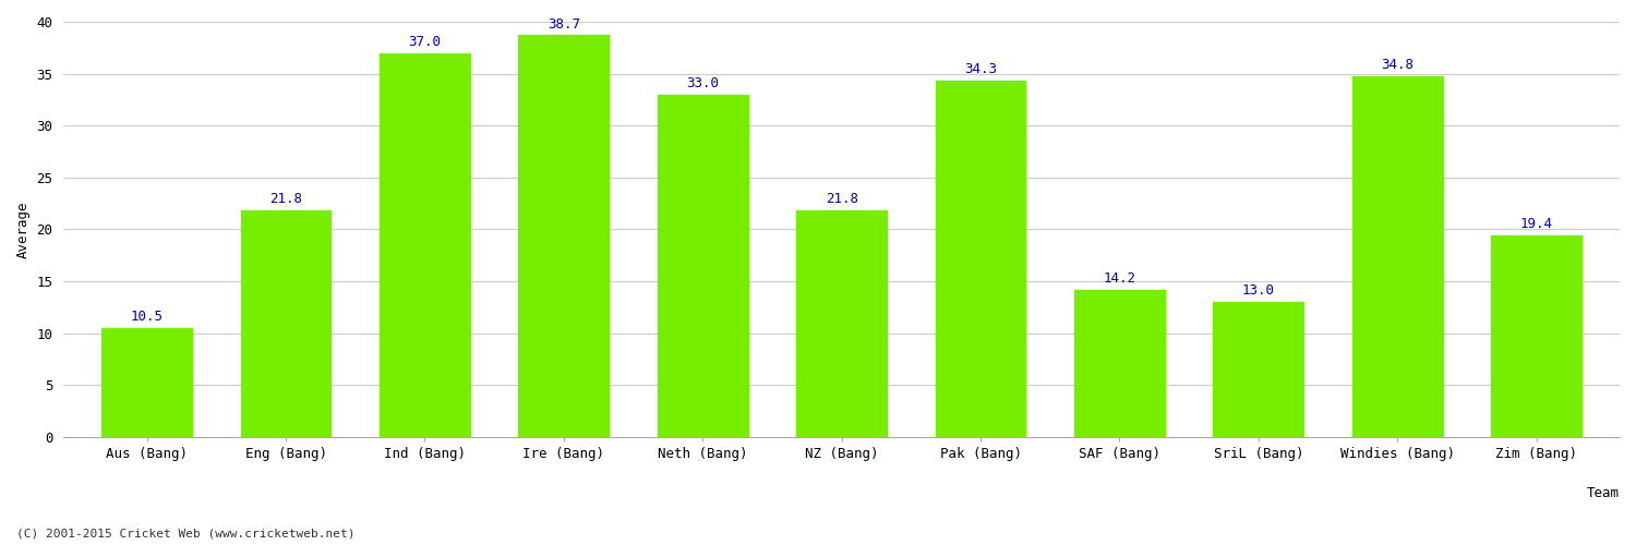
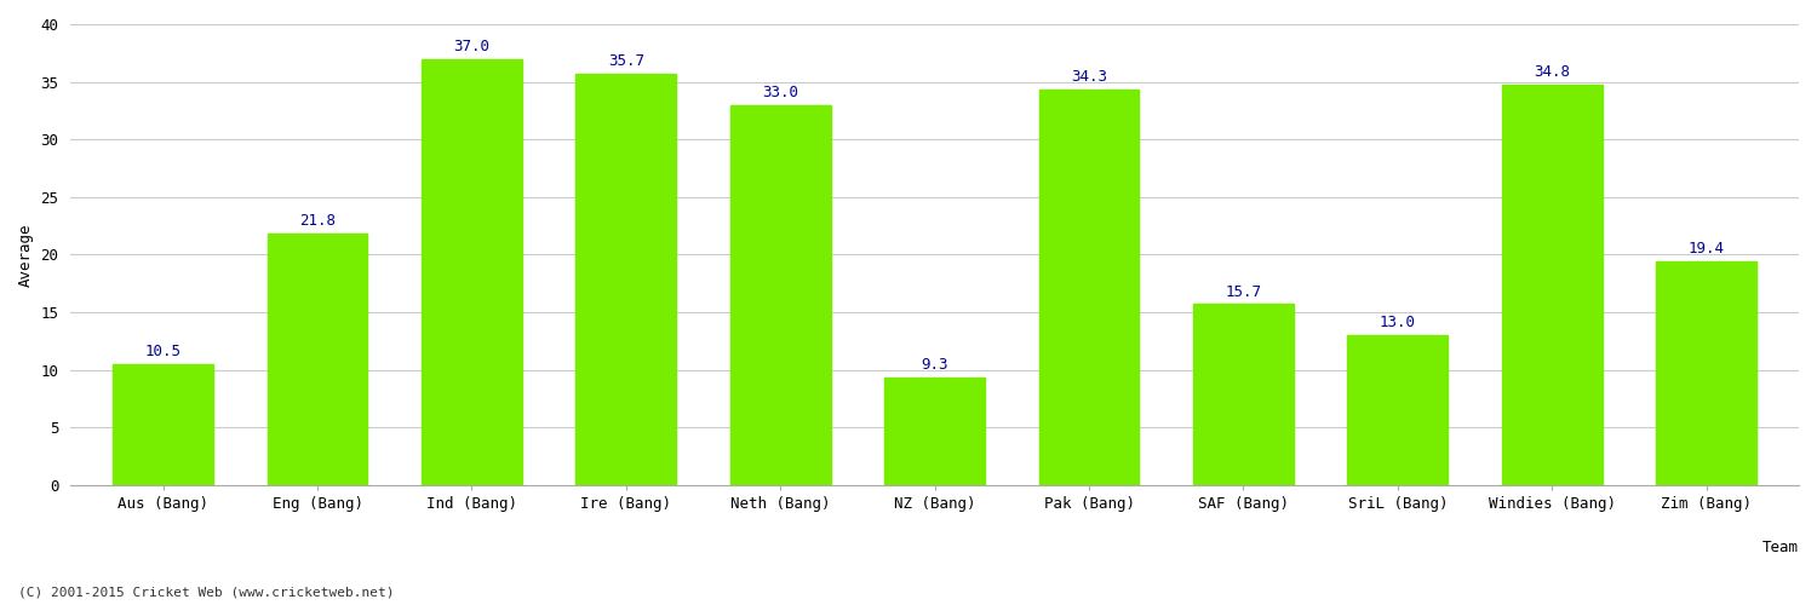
Ire (Bang): 38.7 -> 35.7
NZ (Bang): 21.8 -> 9.3
SAF (Bang): 14.2 -> 15.7
